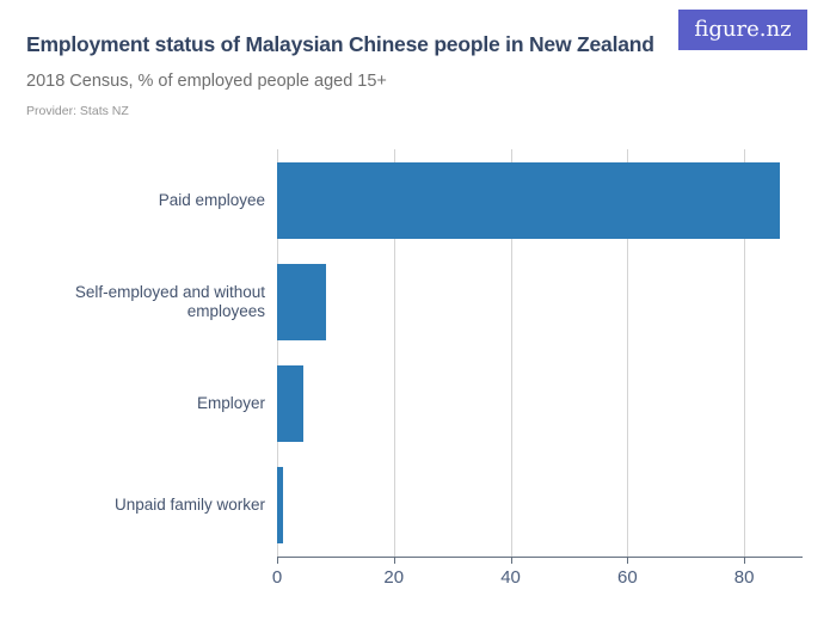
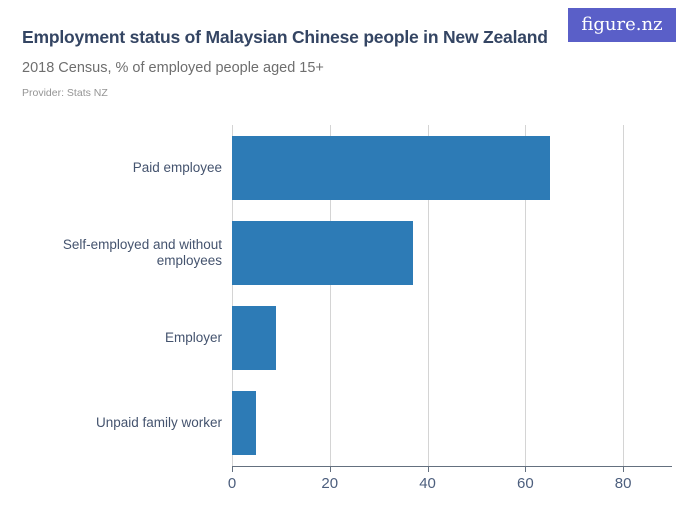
Paid employee: 86 -> 65
Self-employed and without employees: 8 -> 37
Employer: 4 -> 9
Unpaid family worker: 1 -> 5
